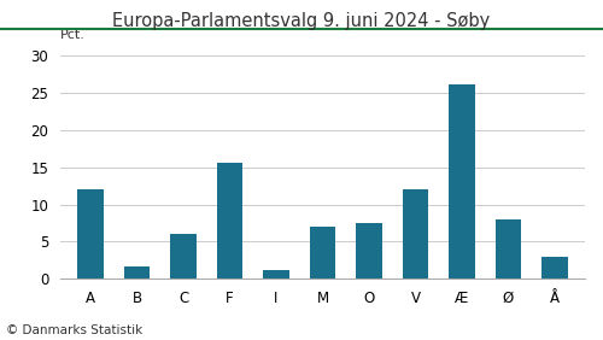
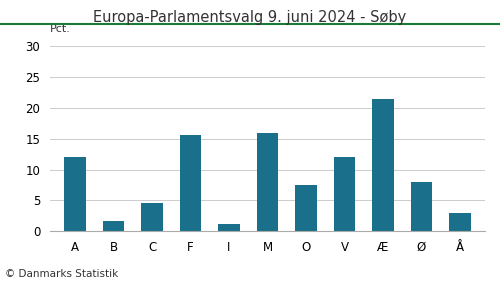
C: 6.1 -> 4.6
M: 7.0 -> 16.0
Æ: 26.2 -> 21.4
